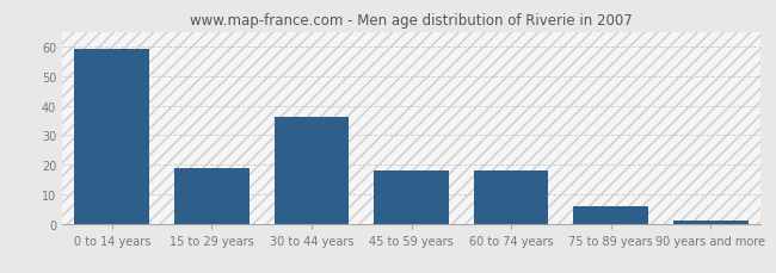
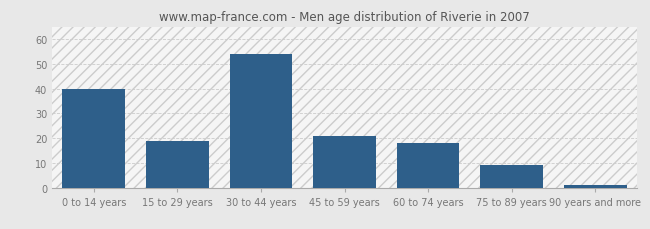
0 to 14 years: 59 -> 40
30 to 44 years: 36 -> 54
45 to 59 years: 18 -> 21
75 to 89 years: 6 -> 9
